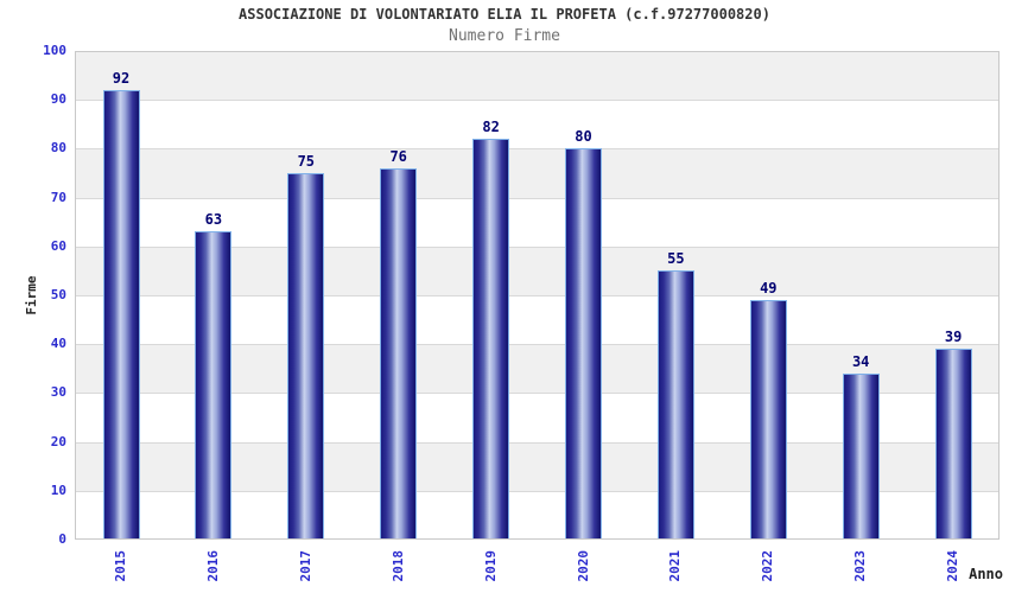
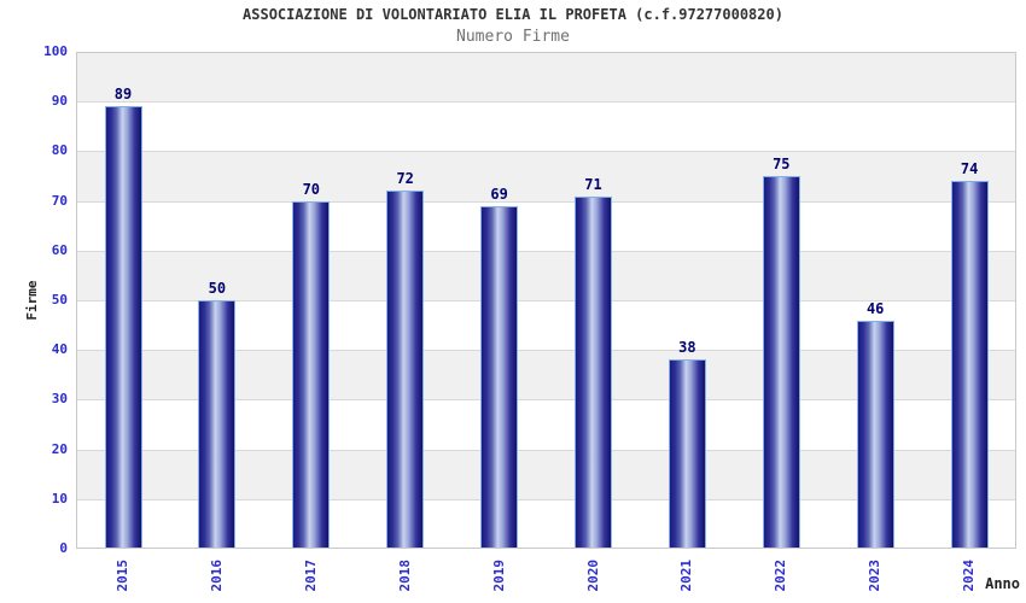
2015: 92 -> 89
2016: 63 -> 50
2017: 75 -> 70
2018: 76 -> 72
2019: 82 -> 69
2020: 80 -> 71
2021: 55 -> 38
2022: 49 -> 75
2023: 34 -> 46
2024: 39 -> 74
